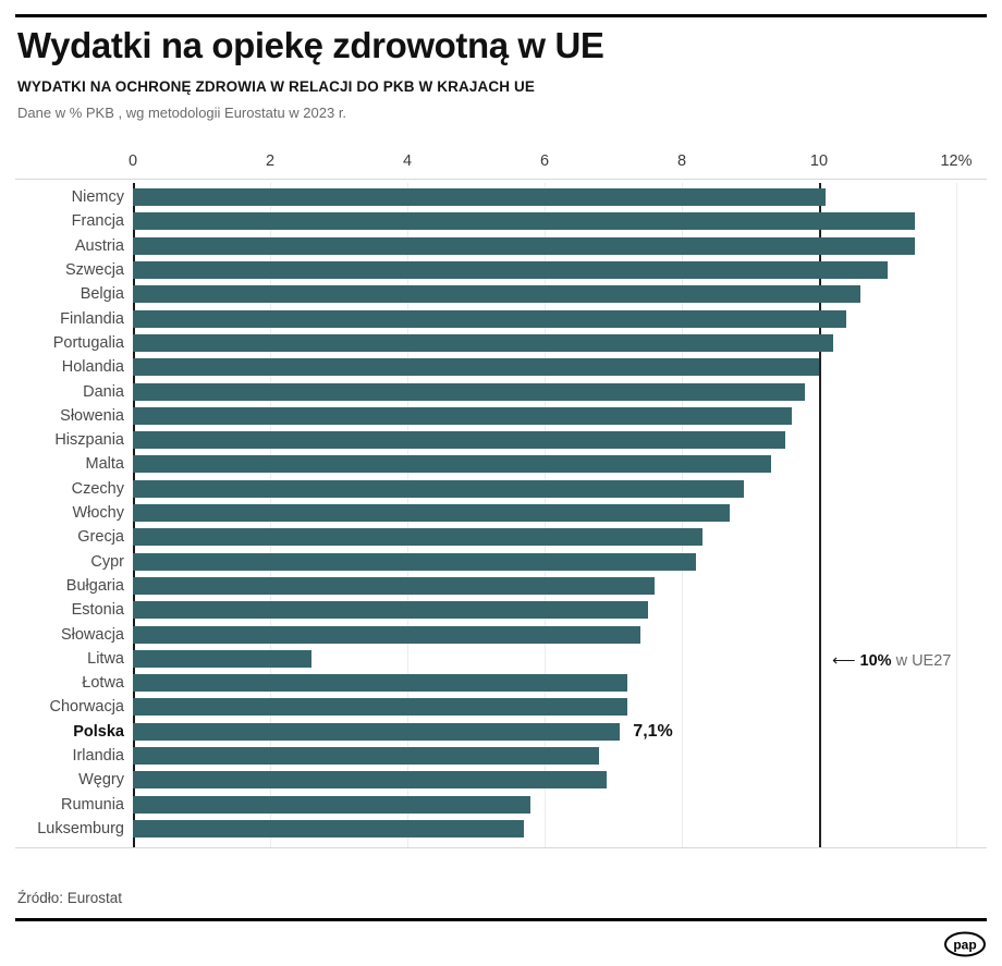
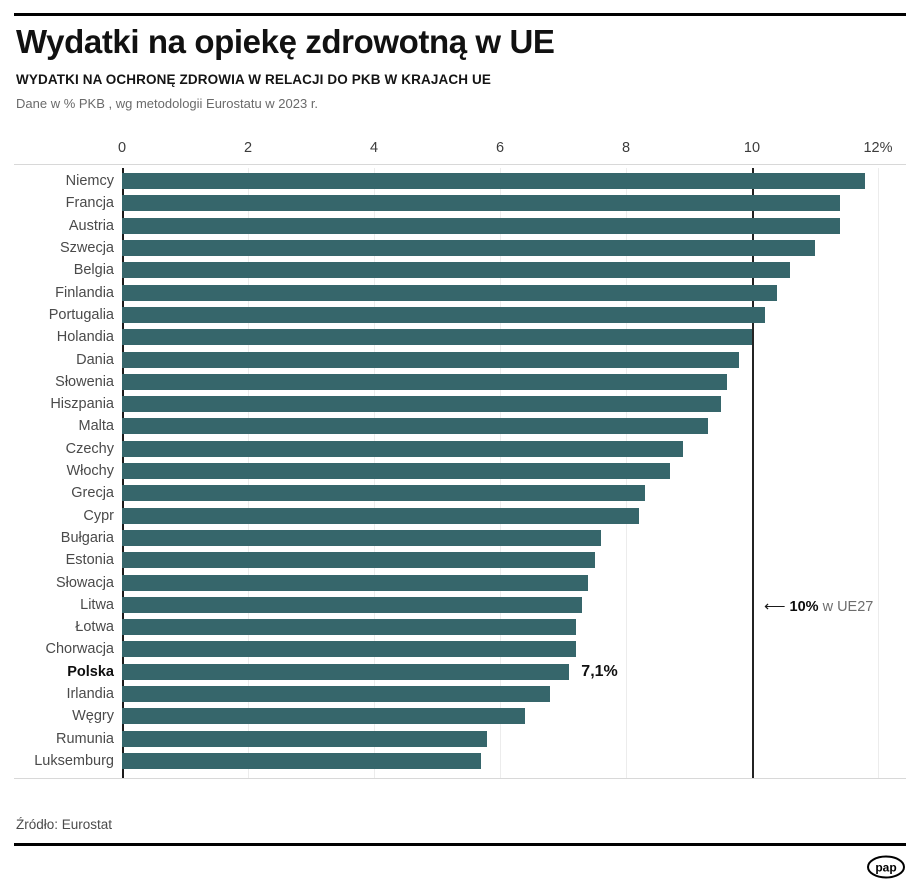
Niemcy: 10.1% -> 11.8%
Litwa: 2.6% -> 7.3%
Węgry: 6.9% -> 6.4%
